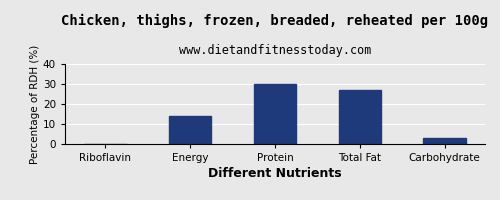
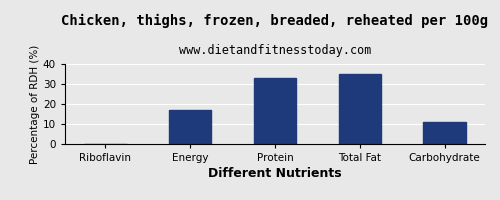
Energy: 14 -> 17
Protein: 30 -> 33
Total Fat: 27 -> 35
Carbohydrate: 3 -> 11
